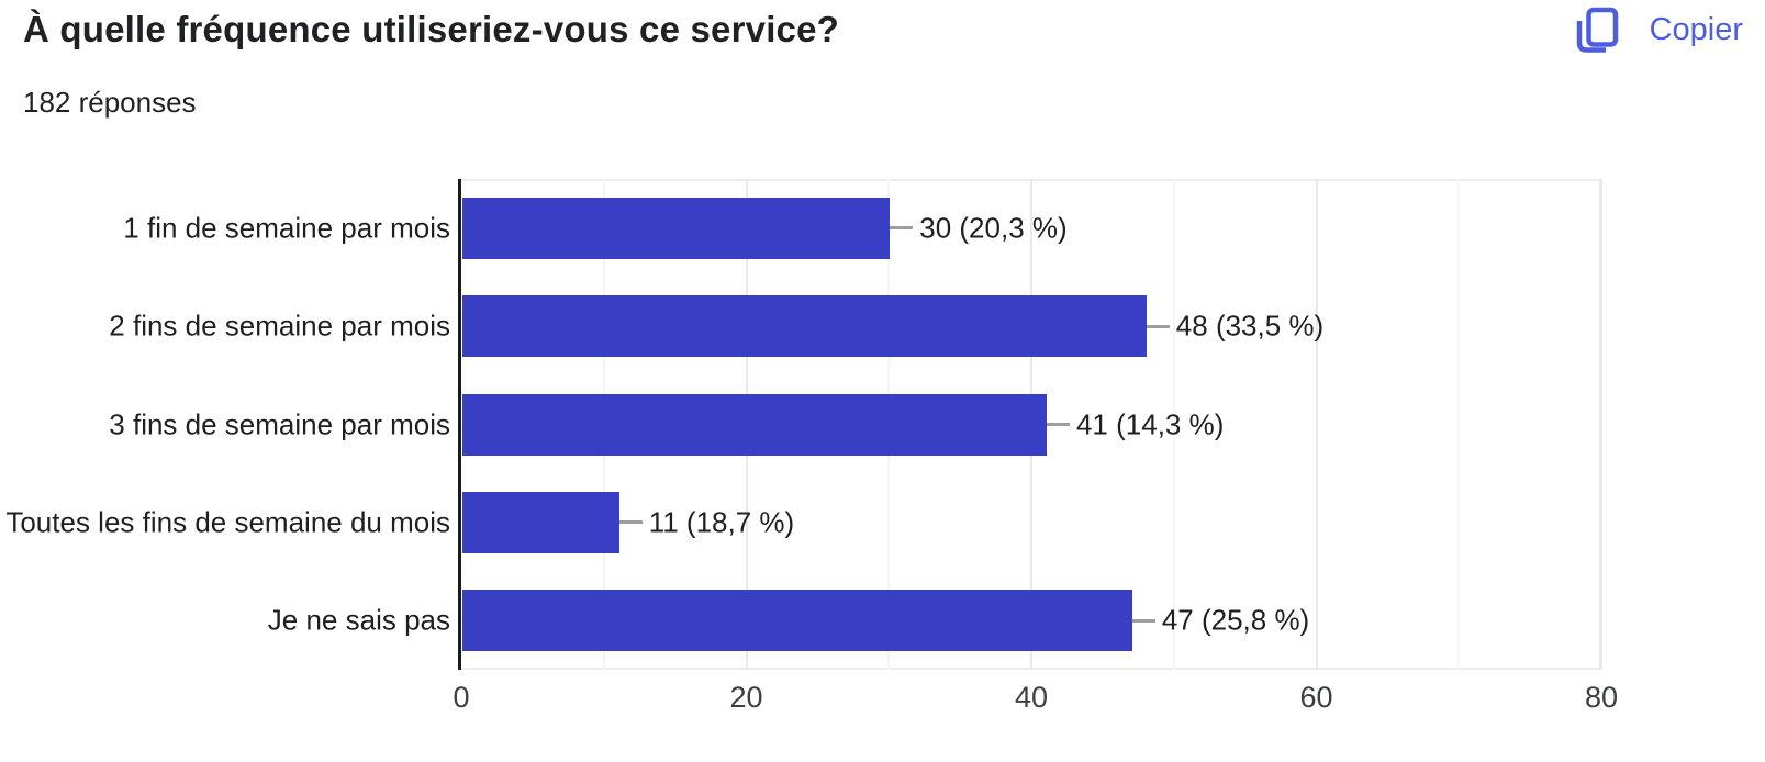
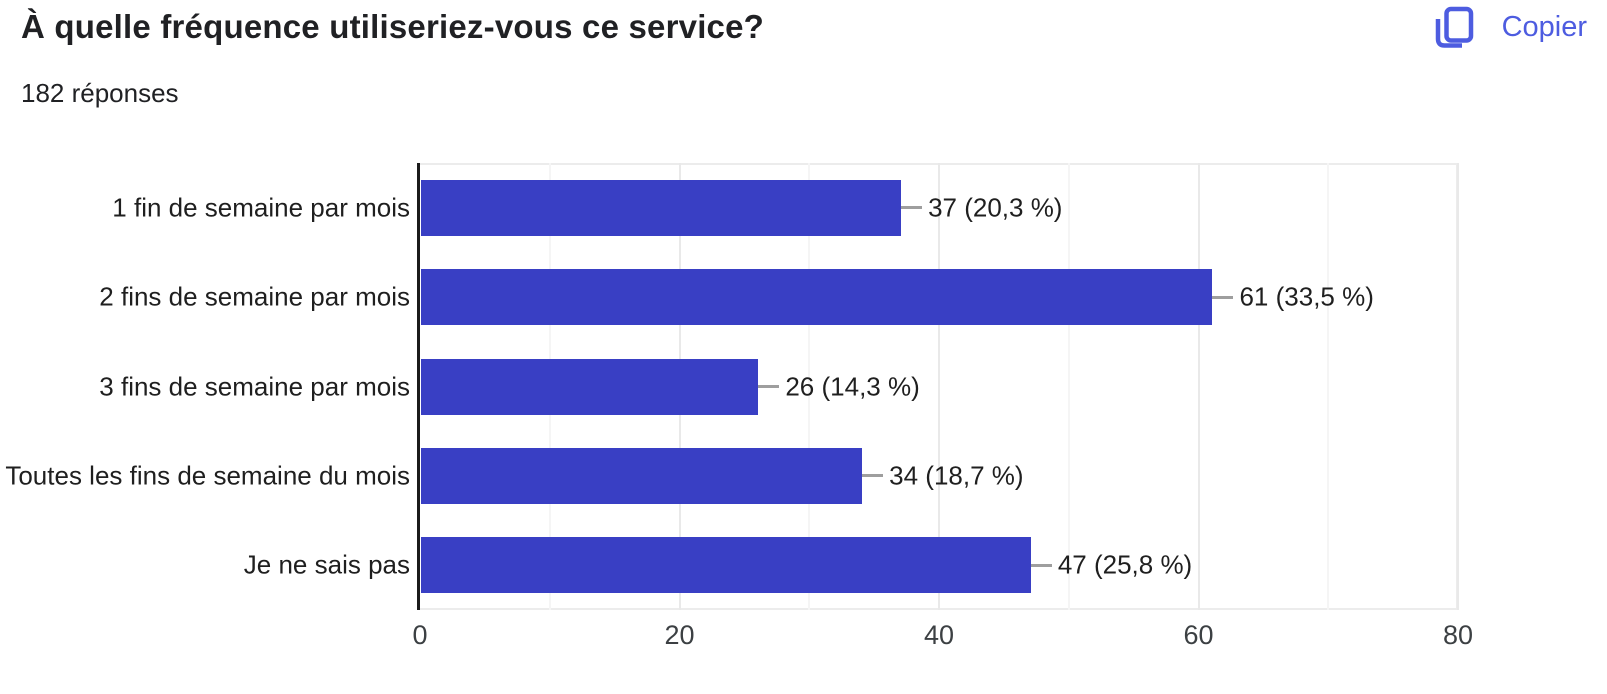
1 fin de semaine par mois: 30 -> 37
2 fins de semaine par mois: 48 -> 61
3 fins de semaine par mois: 41 -> 26
Toutes les fins de semaine du mois: 11 -> 34
